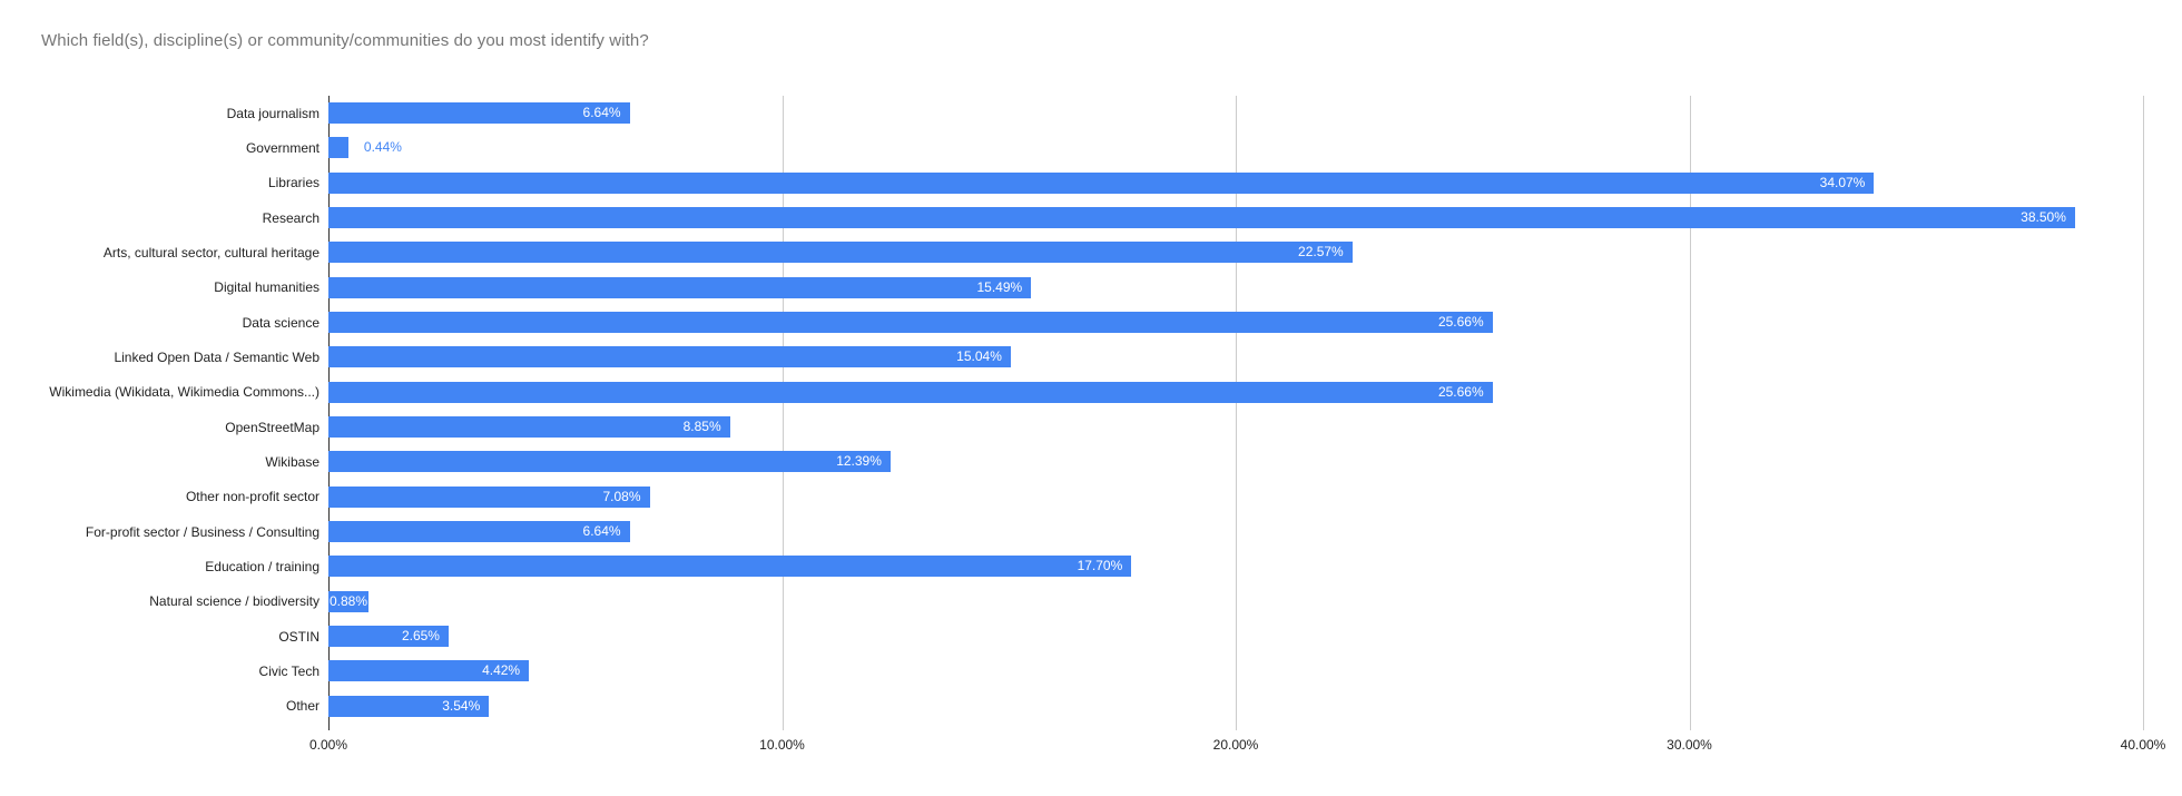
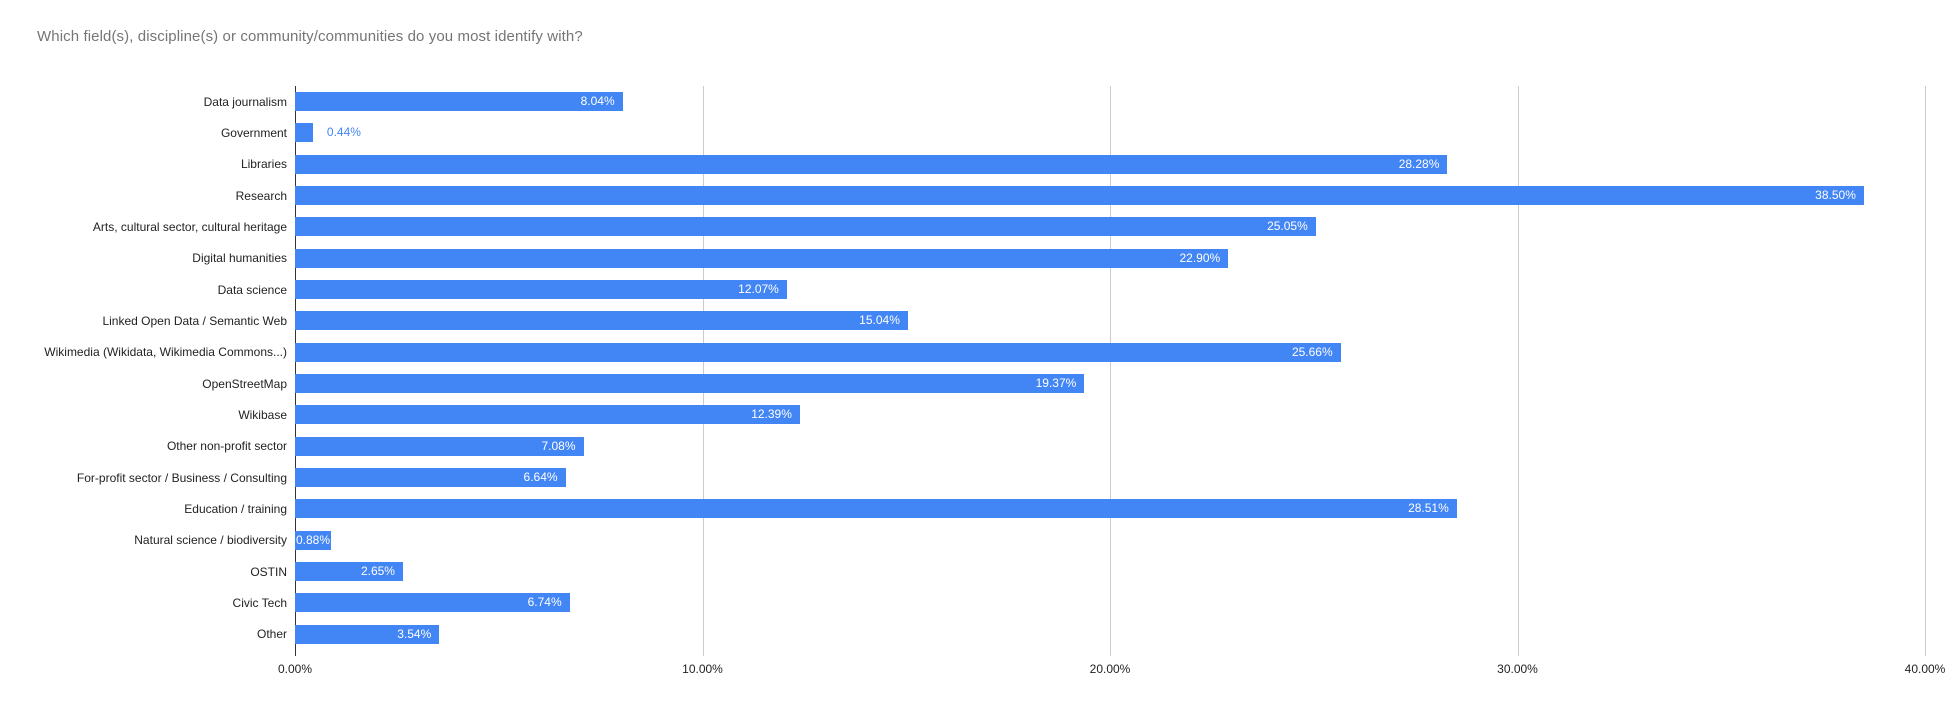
Data journalism: 6.64% -> 8.04%
Libraries: 34.07% -> 28.28%
Arts, cultural sector, cultural heritage: 22.57% -> 25.05%
Digital humanities: 15.49% -> 22.90%
Data science: 25.66% -> 12.07%
OpenStreetMap: 8.85% -> 19.37%
Education / training: 17.70% -> 28.51%
Civic Tech: 4.42% -> 6.74%
